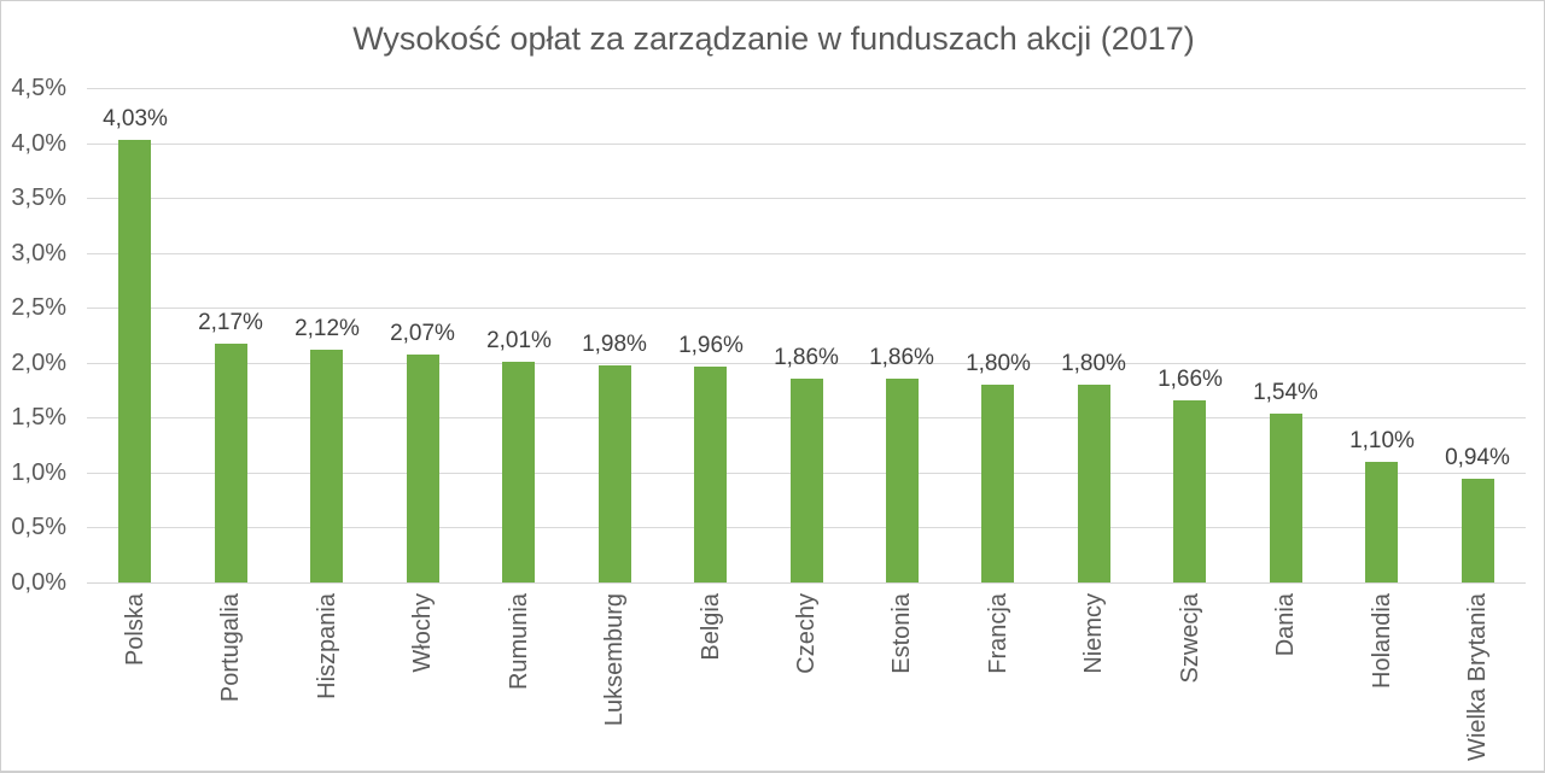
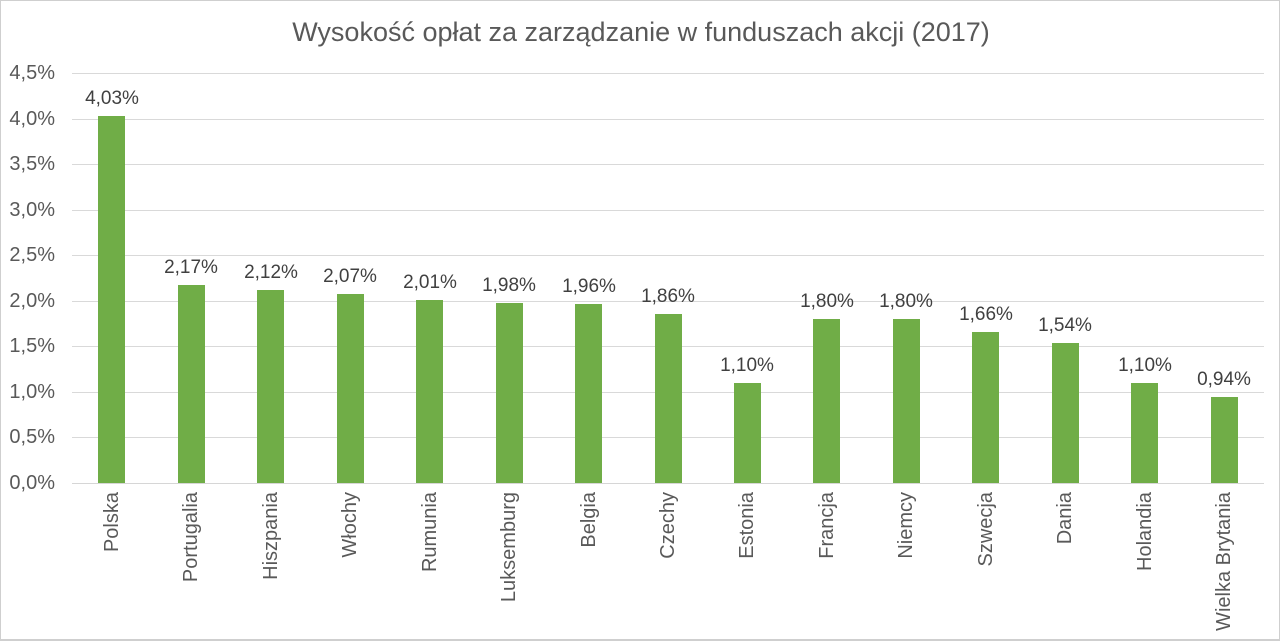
Estonia: 1,86% -> 1,10%
